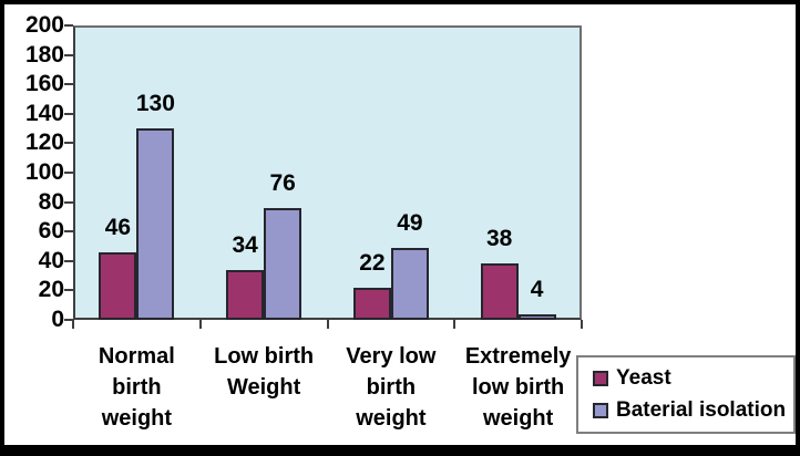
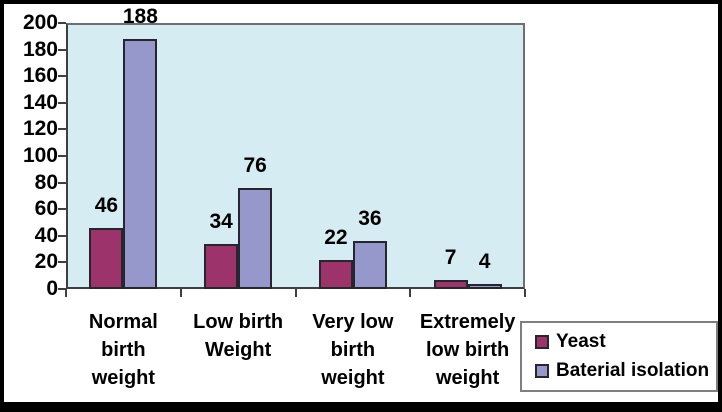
Baterial isolation/Normal birth weight: 130 -> 188
Baterial isolation/Very low birth weight: 49 -> 36
Yeast/Extremely low birth weight: 38 -> 7
